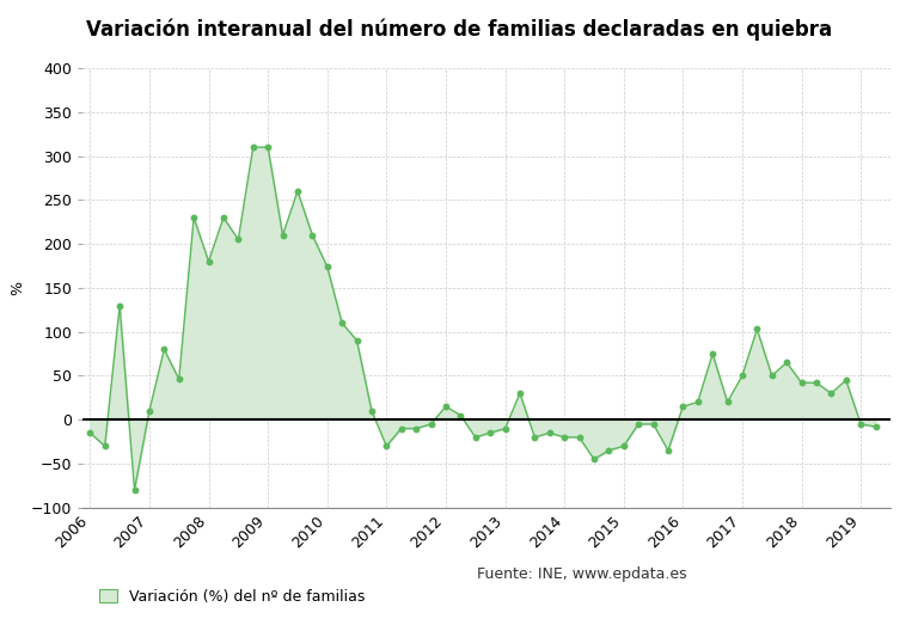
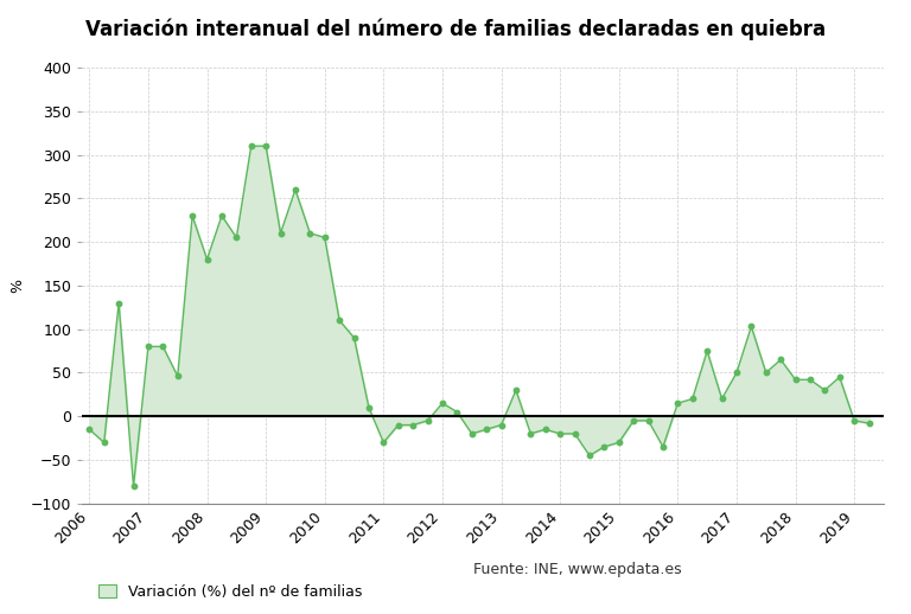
2007: 10 -> 80
2010: 174 -> 205
